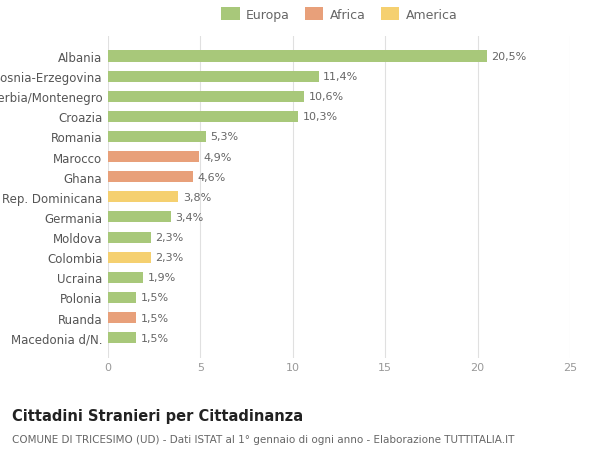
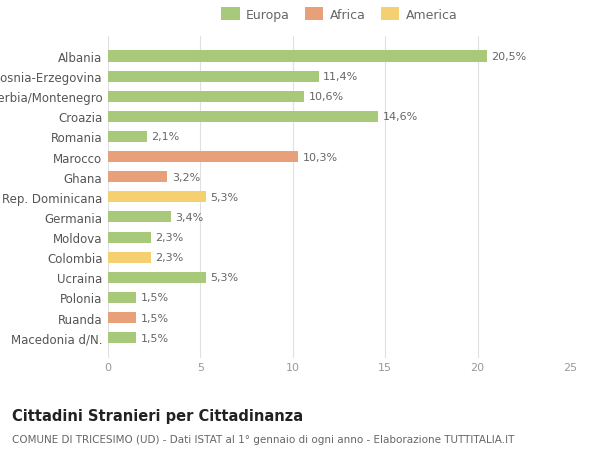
Croazia: 10,3% -> 14,6%
Romania: 5,3% -> 2,1%
Marocco: 4,9% -> 10,3%
Ghana: 4,6% -> 3,2%
Rep. Dominicana: 3,8% -> 5,3%
Ucraina: 1,9% -> 5,3%
